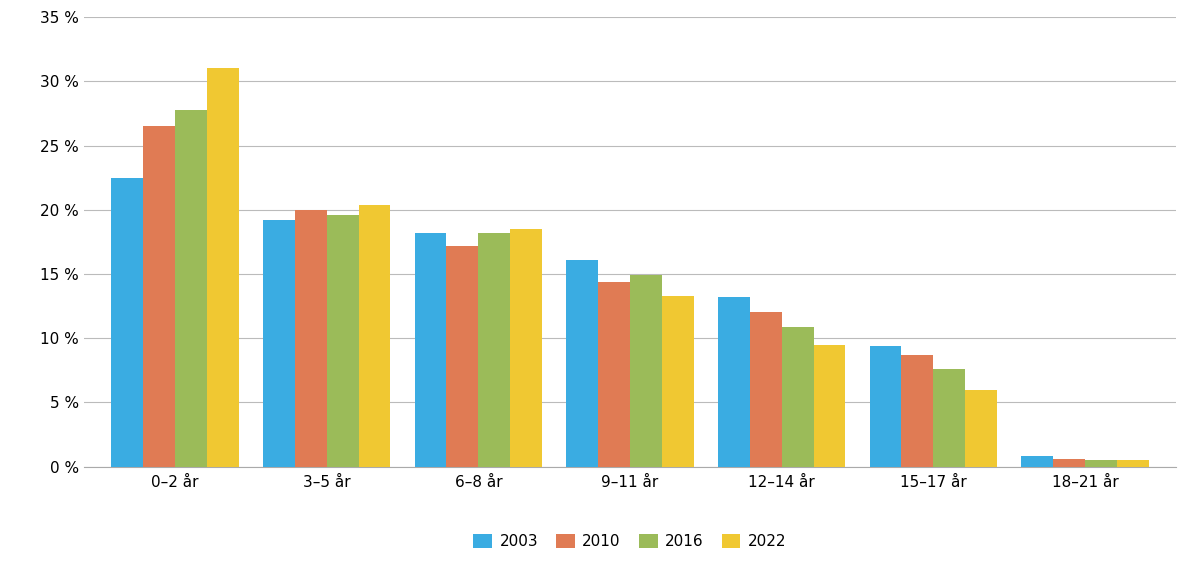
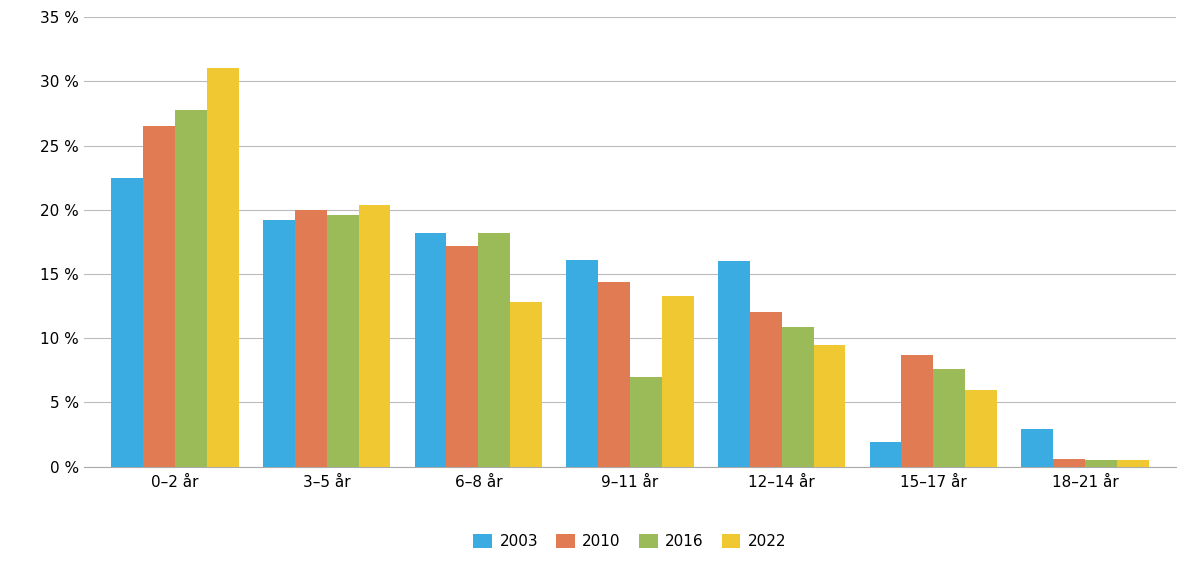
2022/6–8 år: 18.5 % -> 12.8 %
2016/9–11 år: 14.9 % -> 7.0 %
2003/12–14 år: 13.2 % -> 16.0 %
2003/15–17 år: 9.4 % -> 1.9 %
2003/18–21 år: 0.8 % -> 2.9 %
